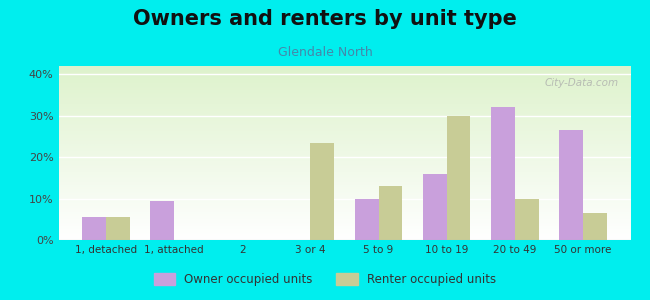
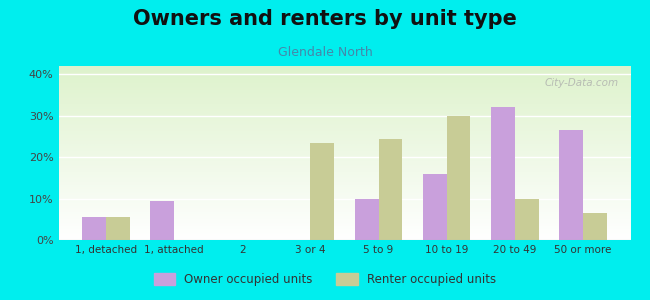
Renter occupied units/5 to 9: 13.0% -> 24.5%
